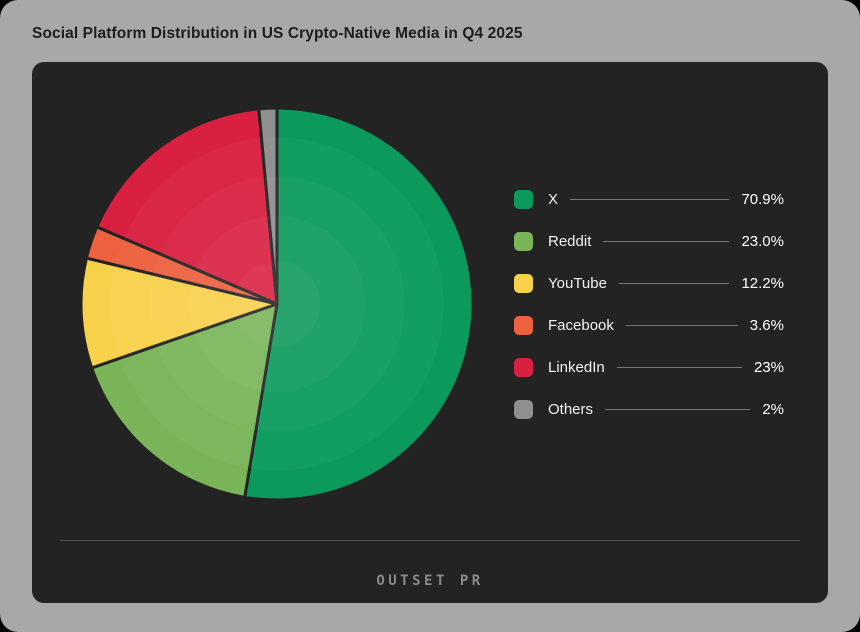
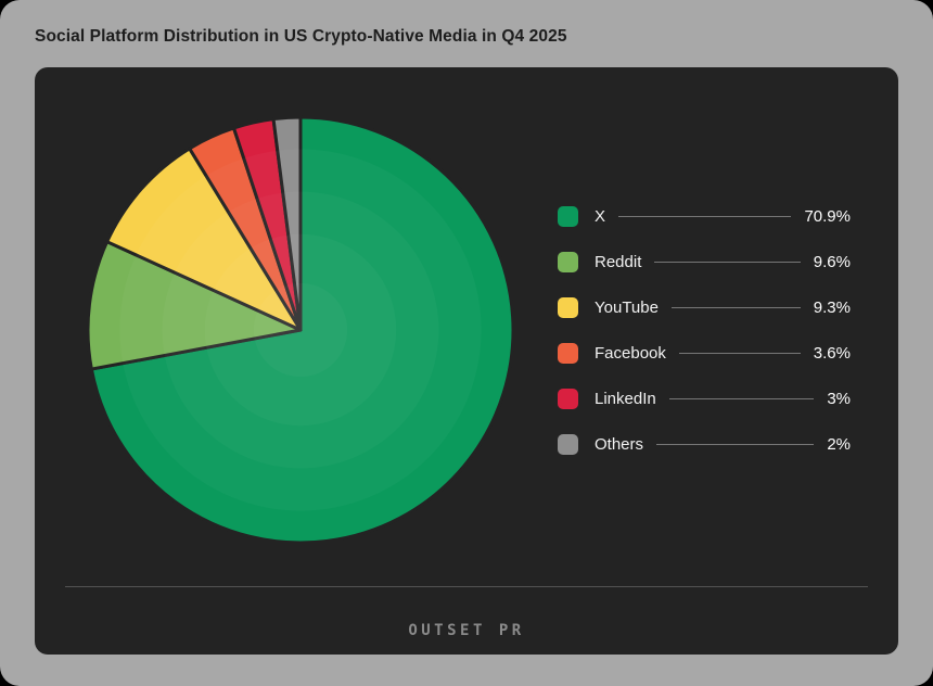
Reddit: 23.0% -> 9.6%
YouTube: 12.2% -> 9.3%
LinkedIn: 23% -> 3%
